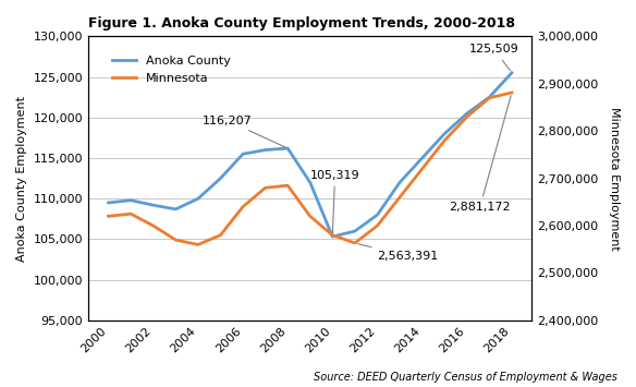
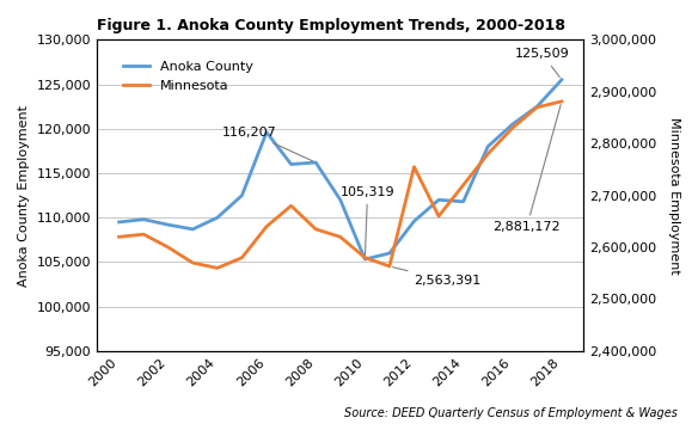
Anoka County/2006: 115,500 -> 119,600
Minnesota/2008: 2,685,000 -> 2,635,000
Anoka County/2012: 108,000 -> 109,600
Minnesota/2012: 2,600,000 -> 2,755,000
Anoka County/2014: 115,000 -> 111,800
